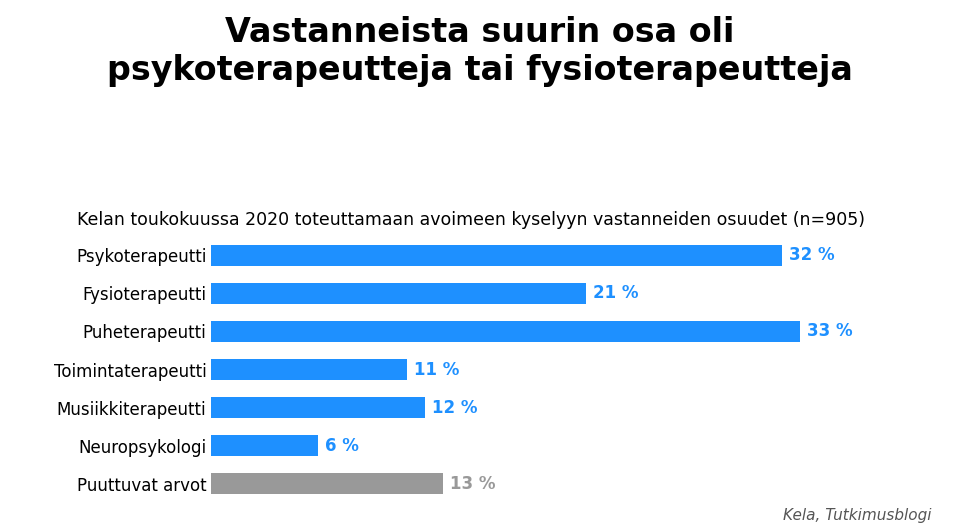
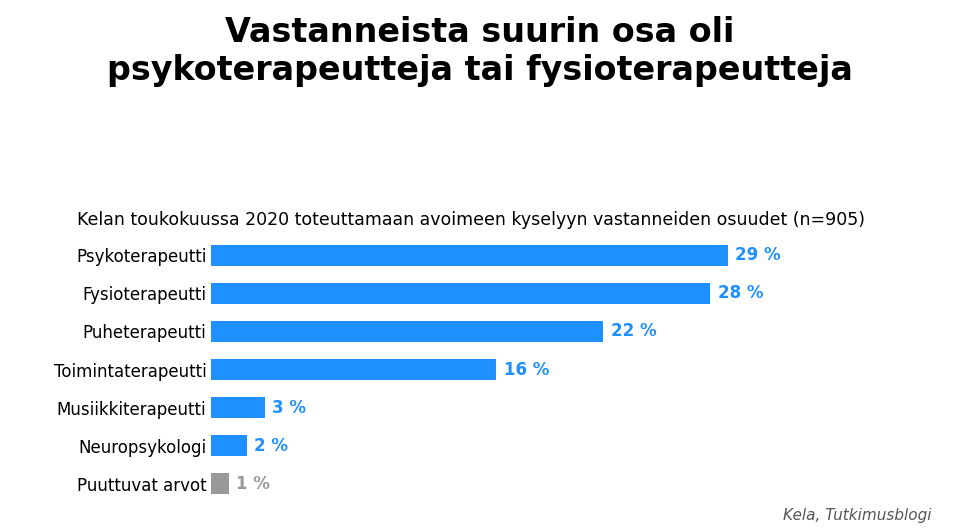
Psykoterapeutti: 32 -> 29
Fysioterapeutti: 21 -> 28
Puheterapeutti: 33 -> 22
Toimintaterapeutti: 11 -> 16
Musiikkiterapeutti: 12 -> 3
Neuropsykologi: 6 -> 2
Puuttuvat arvot: 13 -> 1
